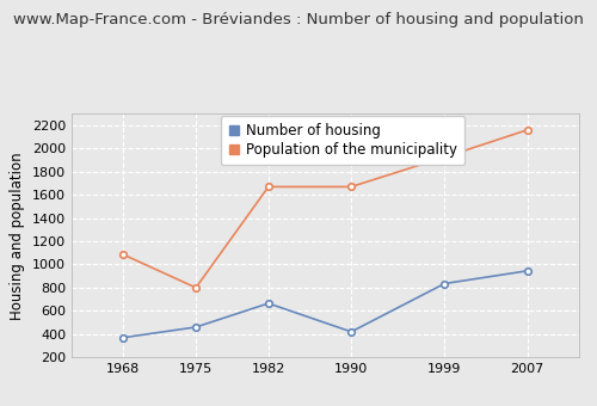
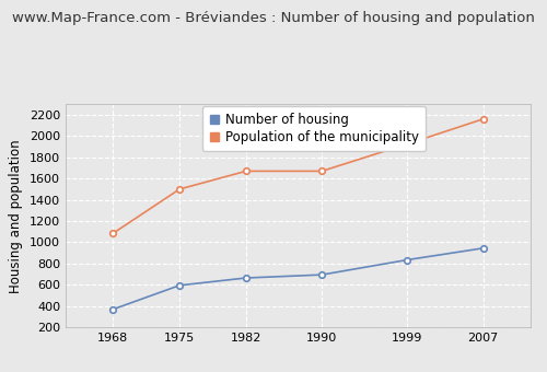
Number of housing/1975: 460 -> 600
Population of the municipality/1975: 800 -> 1500
Number of housing/1990: 420 -> 700
